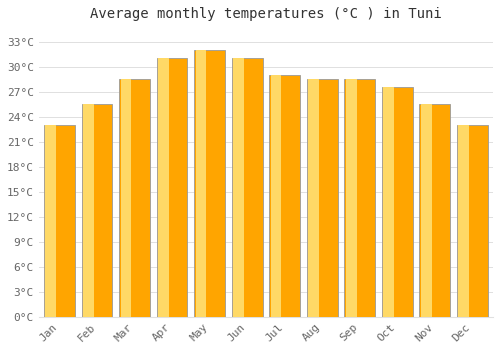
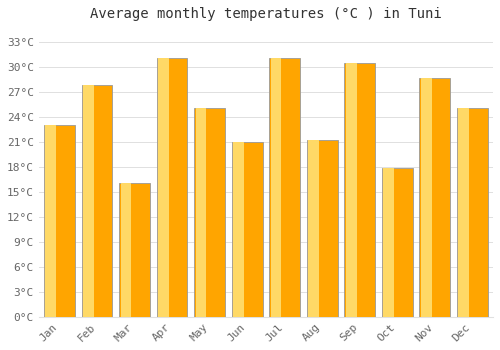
Feb: 25.5°C -> 27.8°C
Mar: 28.5°C -> 16.0°C
May: 32.0°C -> 25.0°C
Jun: 31.0°C -> 21.0°C
Jul: 29.0°C -> 31.0°C
Aug: 28.5°C -> 21.2°C
Sep: 28.5°C -> 30.4°C
Oct: 27.5°C -> 17.8°C
Nov: 25.5°C -> 28.6°C
Dec: 23.0°C -> 25.0°C
